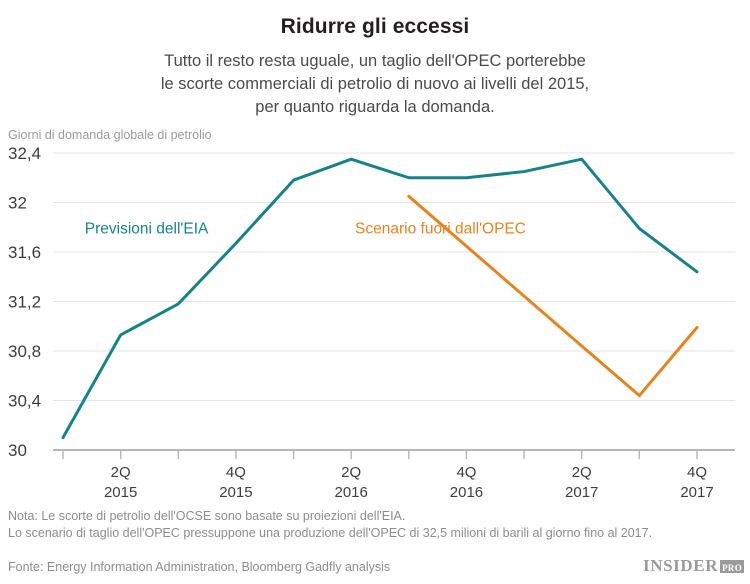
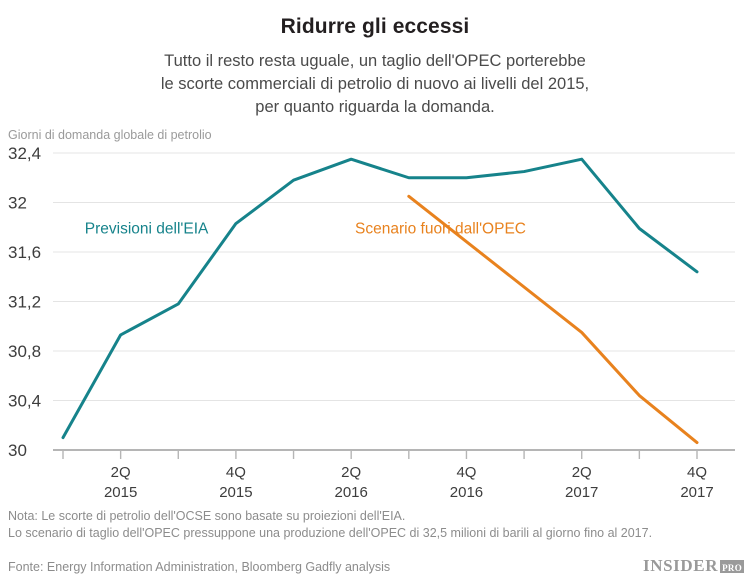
Previsioni dell'EIA/4Q 2015: 31,67 -> 31,83
Scenario fuori dall'OPEC/2Q 2017: 30,84 -> 30,95
Scenario fuori dall'OPEC/4Q 2017: 30,99 -> 30,06
